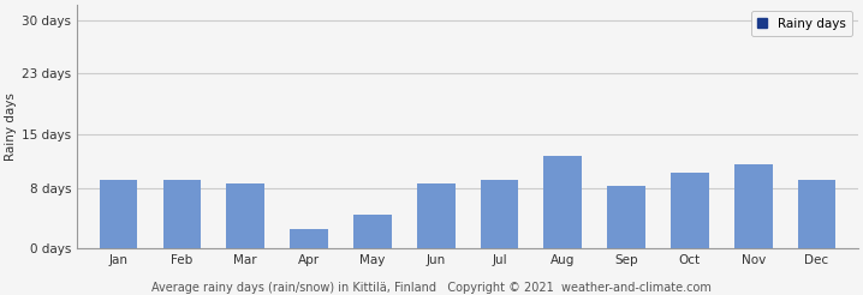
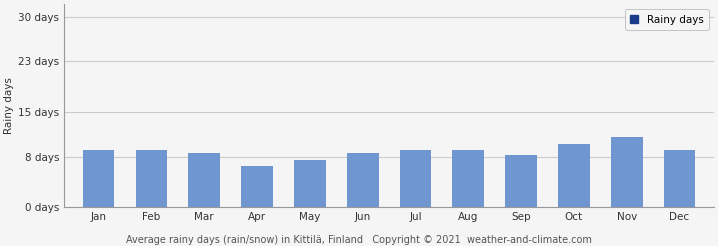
Apr: 2.6 days -> 6.5 days
May: 4.4 days -> 7.5 days
Aug: 12.2 days -> 9.0 days
